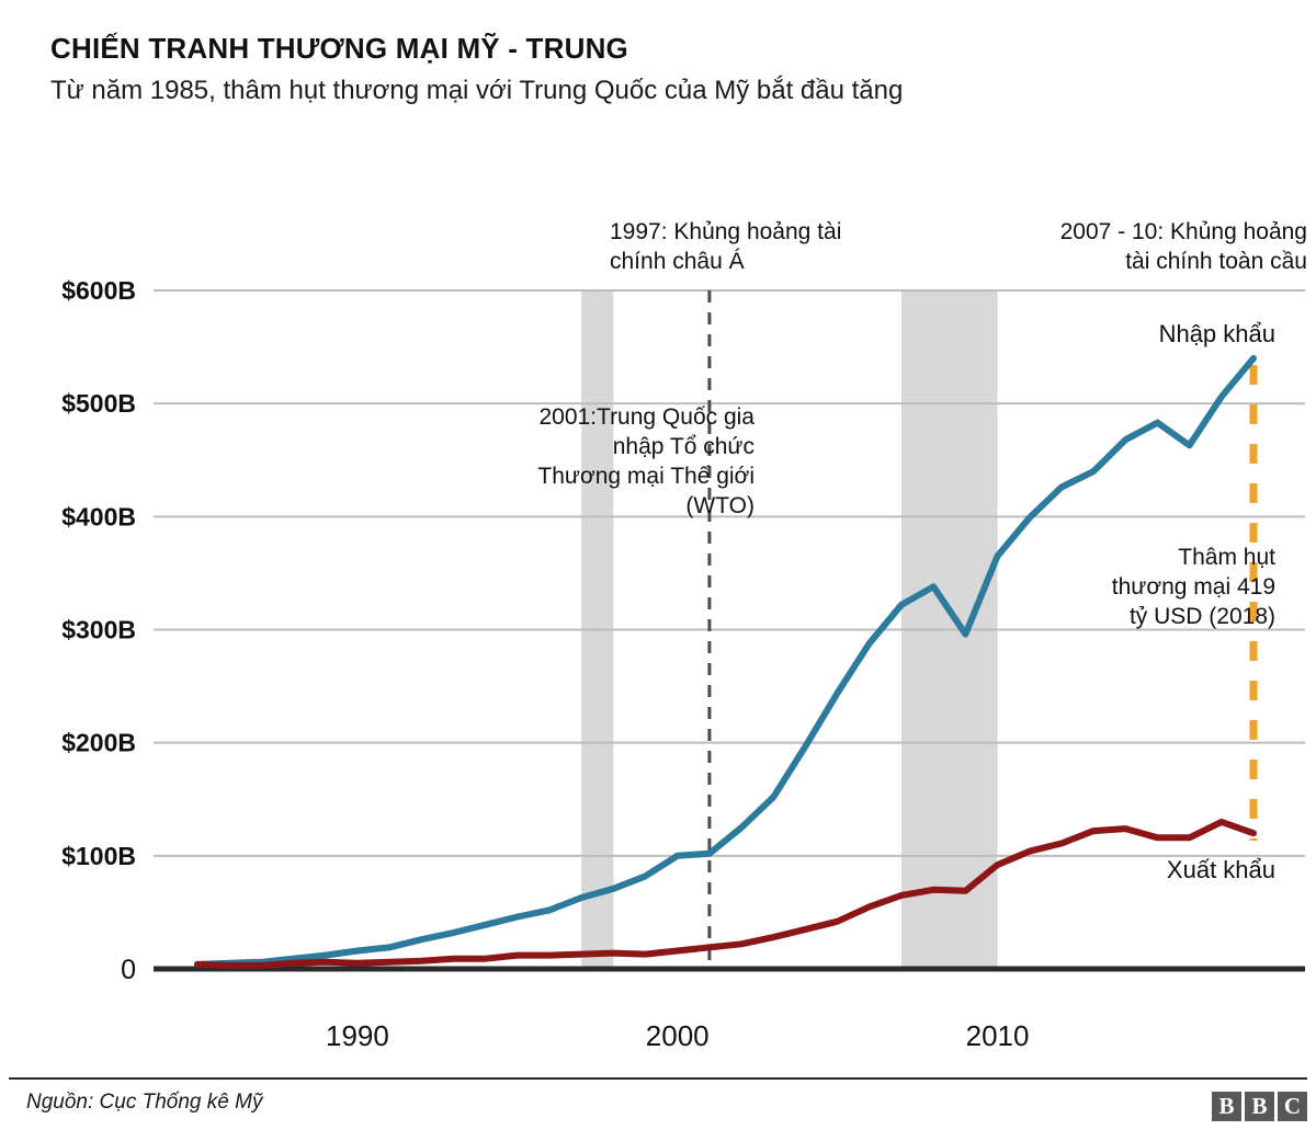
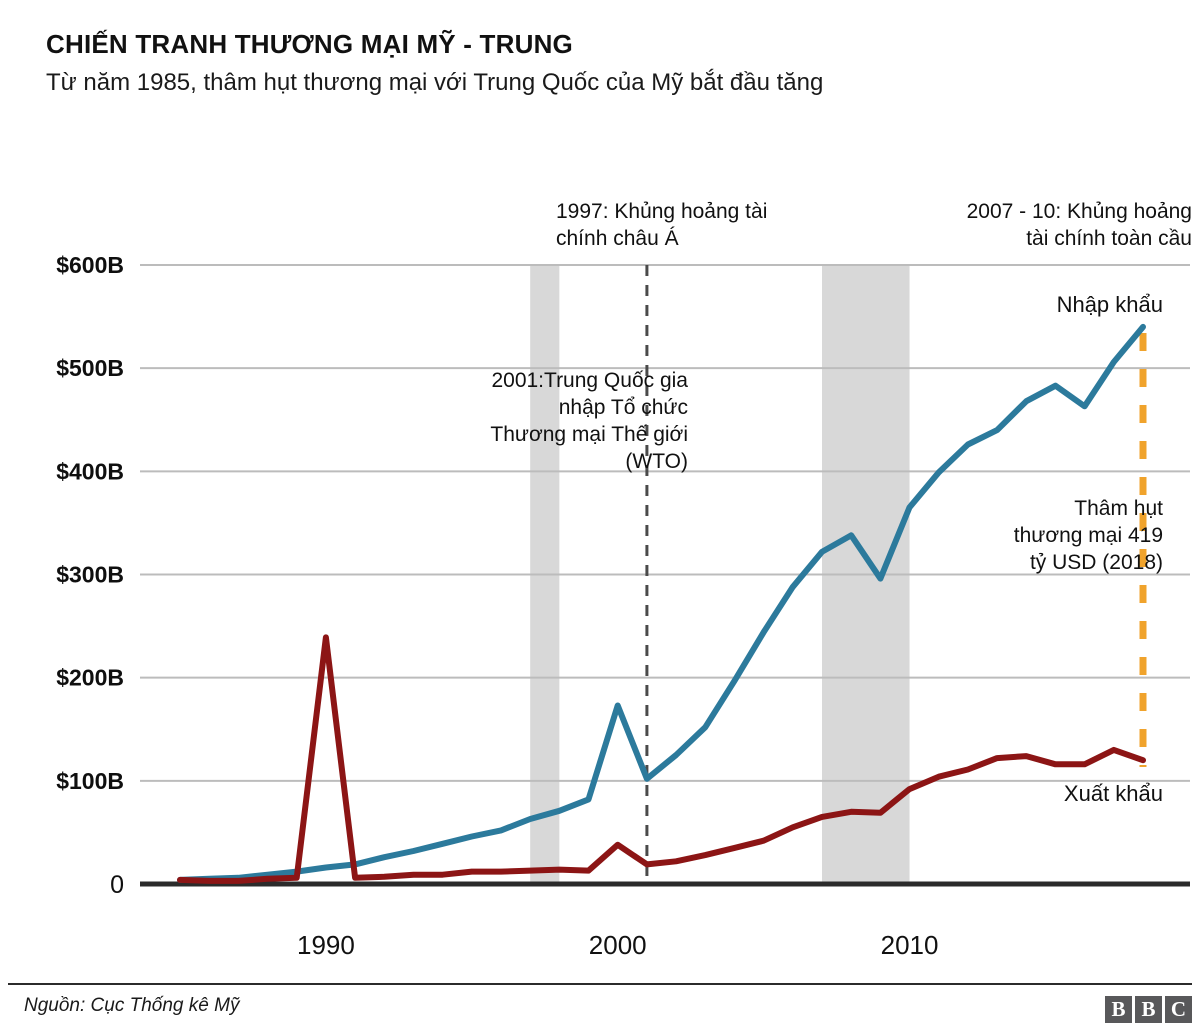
Xuất khẩu/1990: $5B -> $239B
Nhập khẩu/2000: $100B -> $173B
Xuất khẩu/2000: $16B -> $38B
